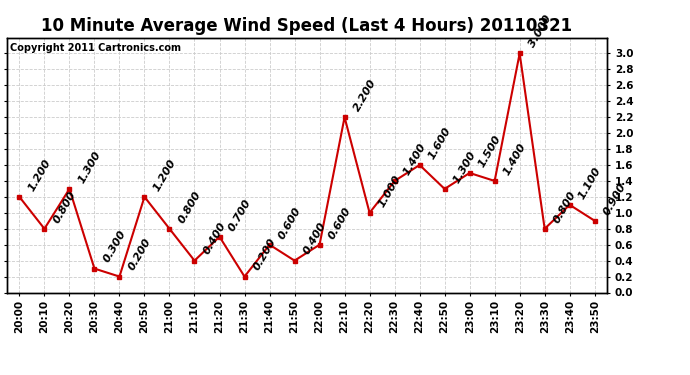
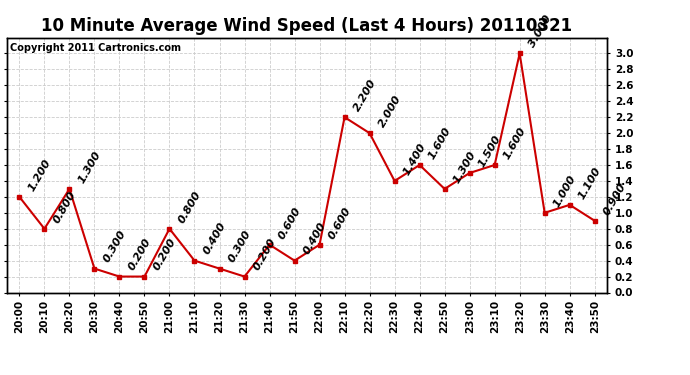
20:50: 1.200 -> 0.200
21:20: 0.700 -> 0.300
22:20: 1.000 -> 2.000
23:10: 1.400 -> 1.600
23:30: 0.800 -> 1.000
